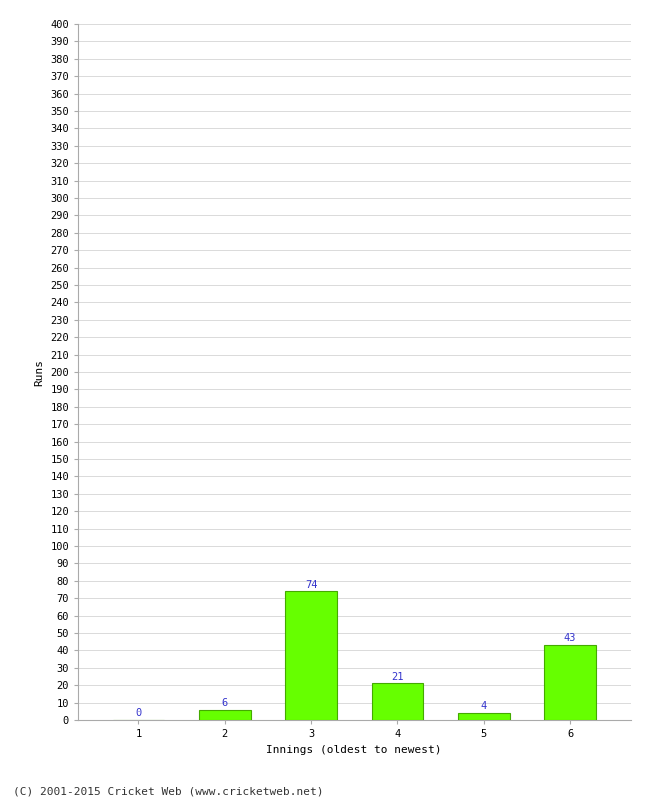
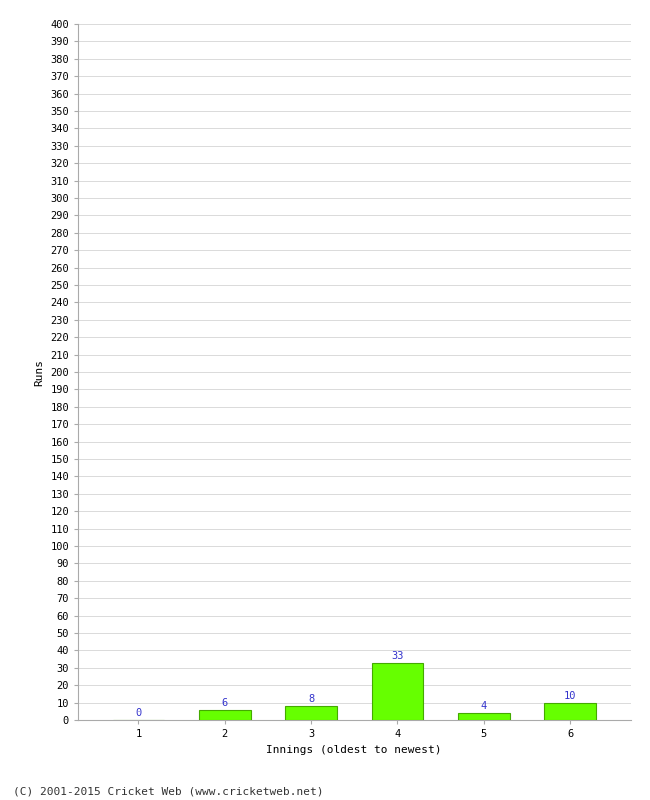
3: 74 -> 8
4: 21 -> 33
6: 43 -> 10
